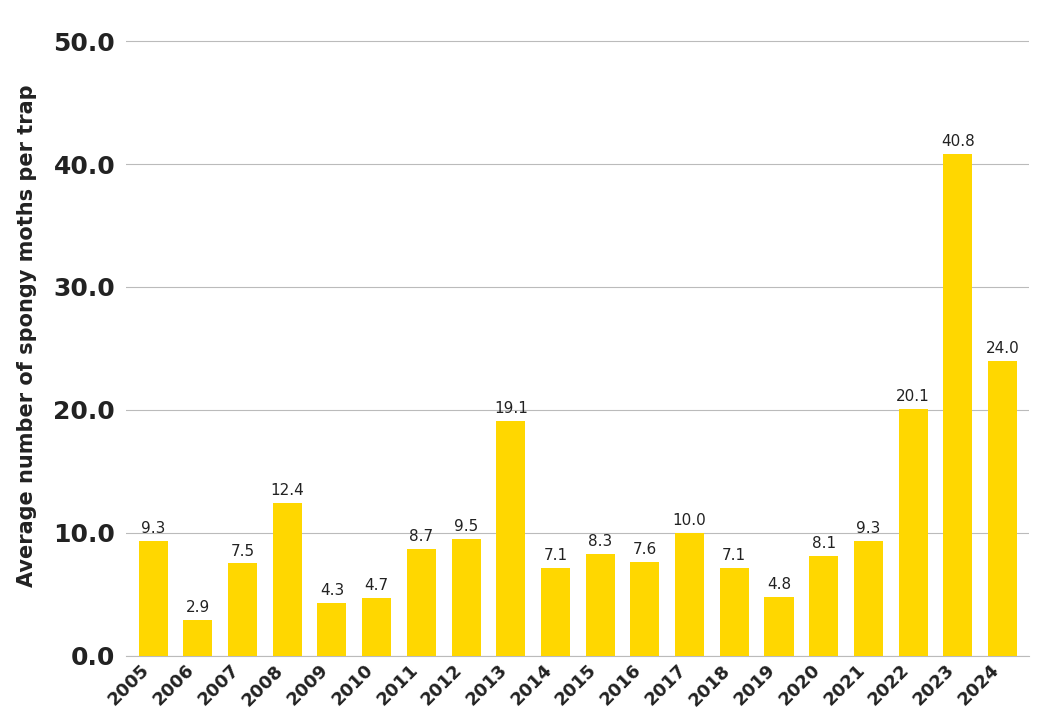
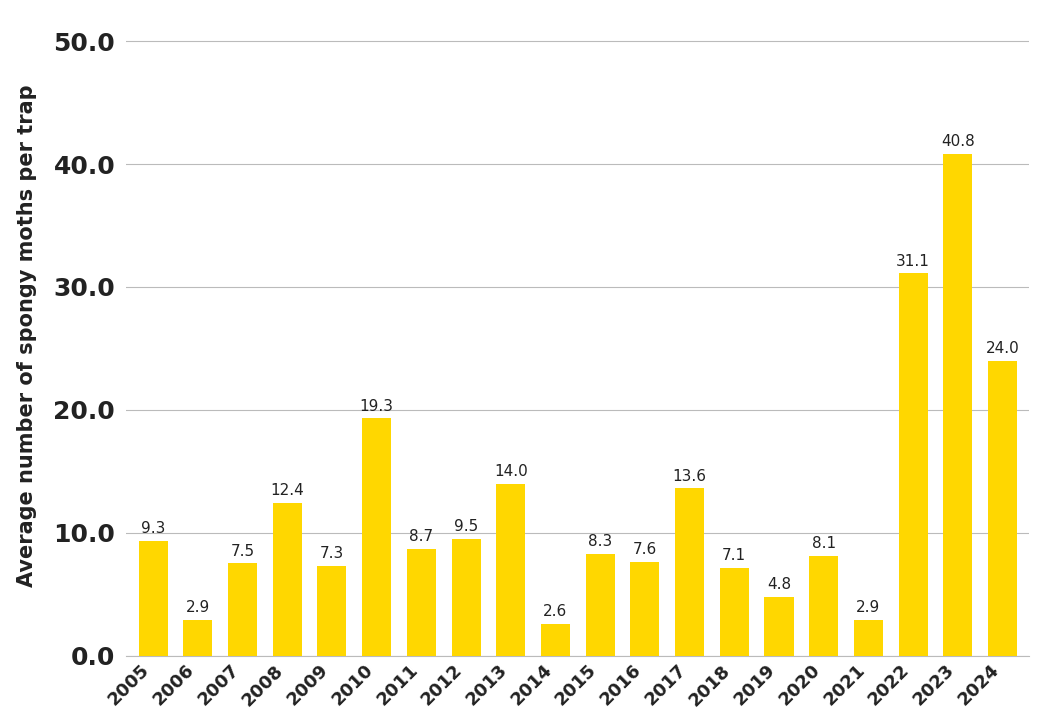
2009: 4.3 -> 7.3
2010: 4.7 -> 19.3
2013: 19.1 -> 14.0
2014: 7.1 -> 2.6
2017: 10.0 -> 13.6
2021: 9.3 -> 2.9
2022: 20.1 -> 31.1
